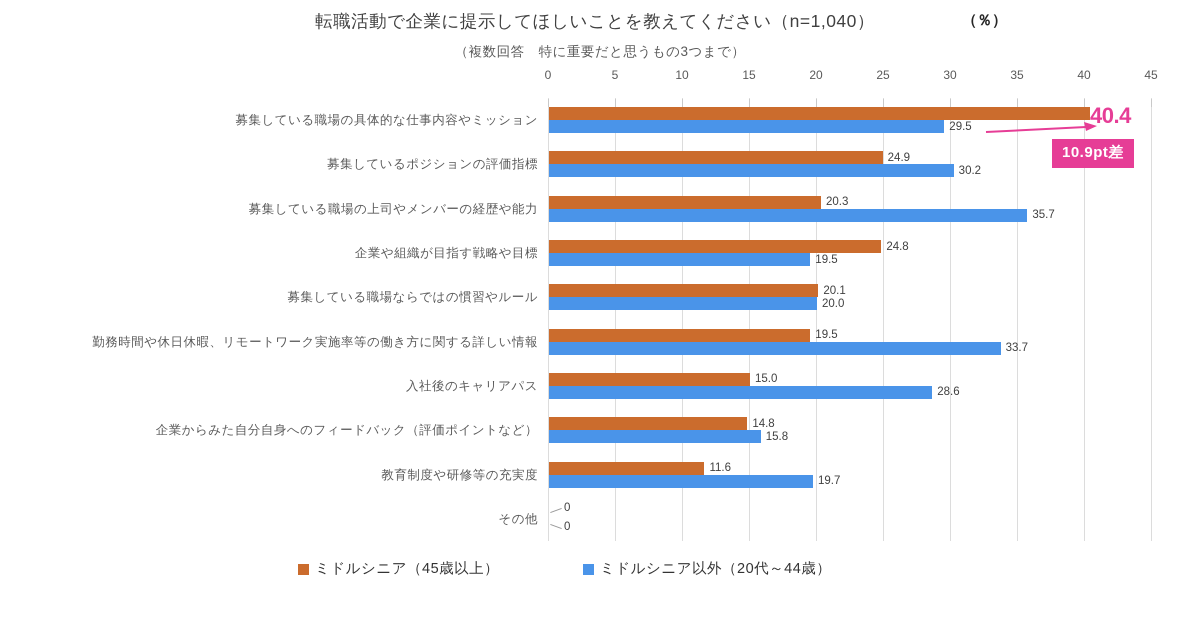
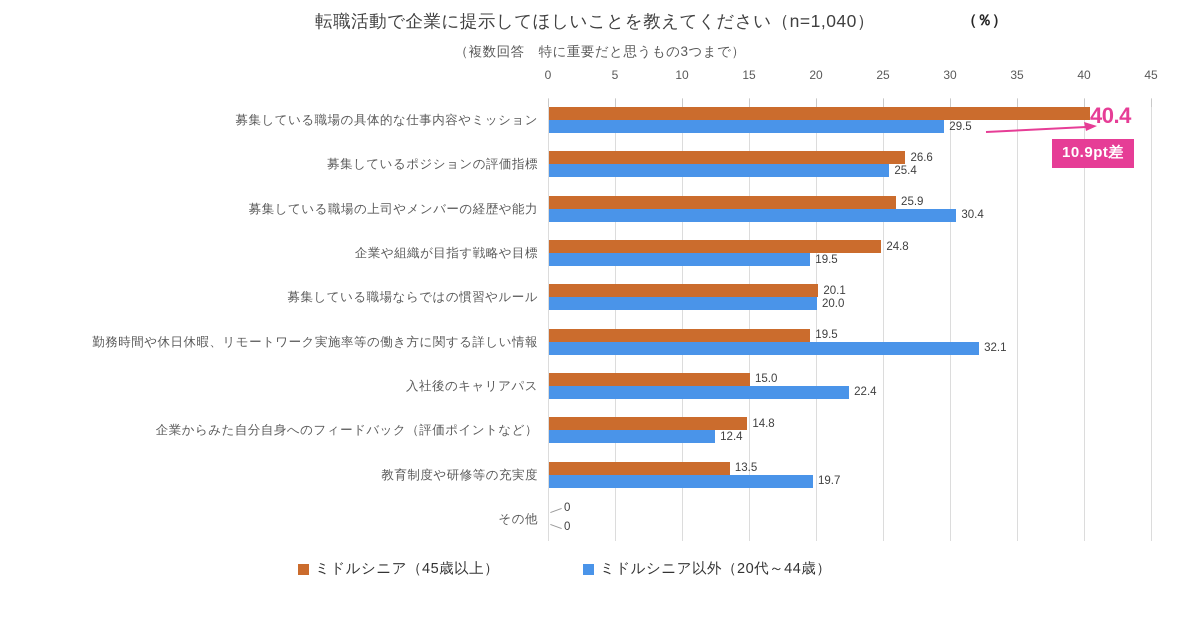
ミドルシニア（45歳以上）/募集しているポジションの評価指標: 24.9 -> 26.6
ミドルシニア以外（20代～44歳）/募集しているポジションの評価指標: 30.2 -> 25.4
ミドルシニア（45歳以上）/募集している職場の上司やメンバーの経歴や能力: 20.3 -> 25.9
ミドルシニア以外（20代～44歳）/募集している職場の上司やメンバーの経歴や能力: 35.7 -> 30.4
ミドルシニア以外（20代～44歳）/勤務時間や休日休暇、リモートワーク実施率等の働き方に関する詳しい情報: 33.7 -> 32.1
ミドルシニア以外（20代～44歳）/入社後のキャリアパス: 28.6 -> 22.4
ミドルシニア以外（20代～44歳）/企業からみた自分自身へのフィードバック（評価ポイントなど）: 15.8 -> 12.4
ミドルシニア（45歳以上）/教育制度や研修等の充実度: 11.6 -> 13.5
